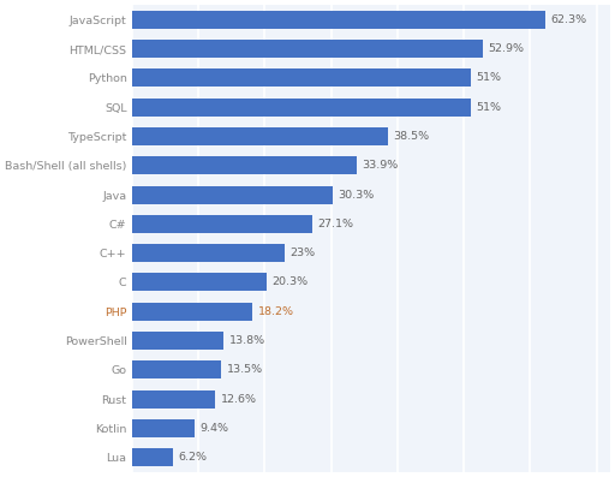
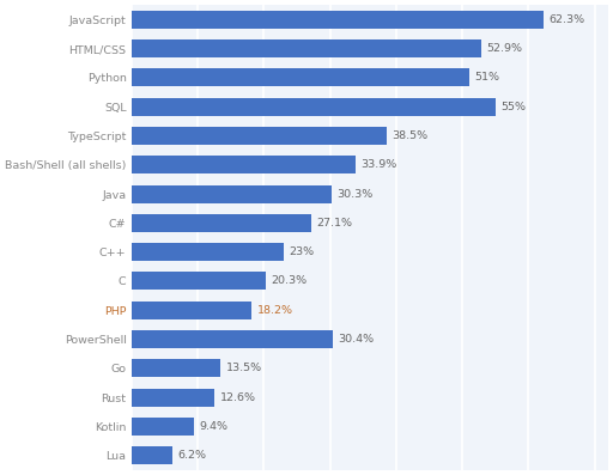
SQL: 51% -> 55%
PowerShell: 13.8% -> 30.4%
